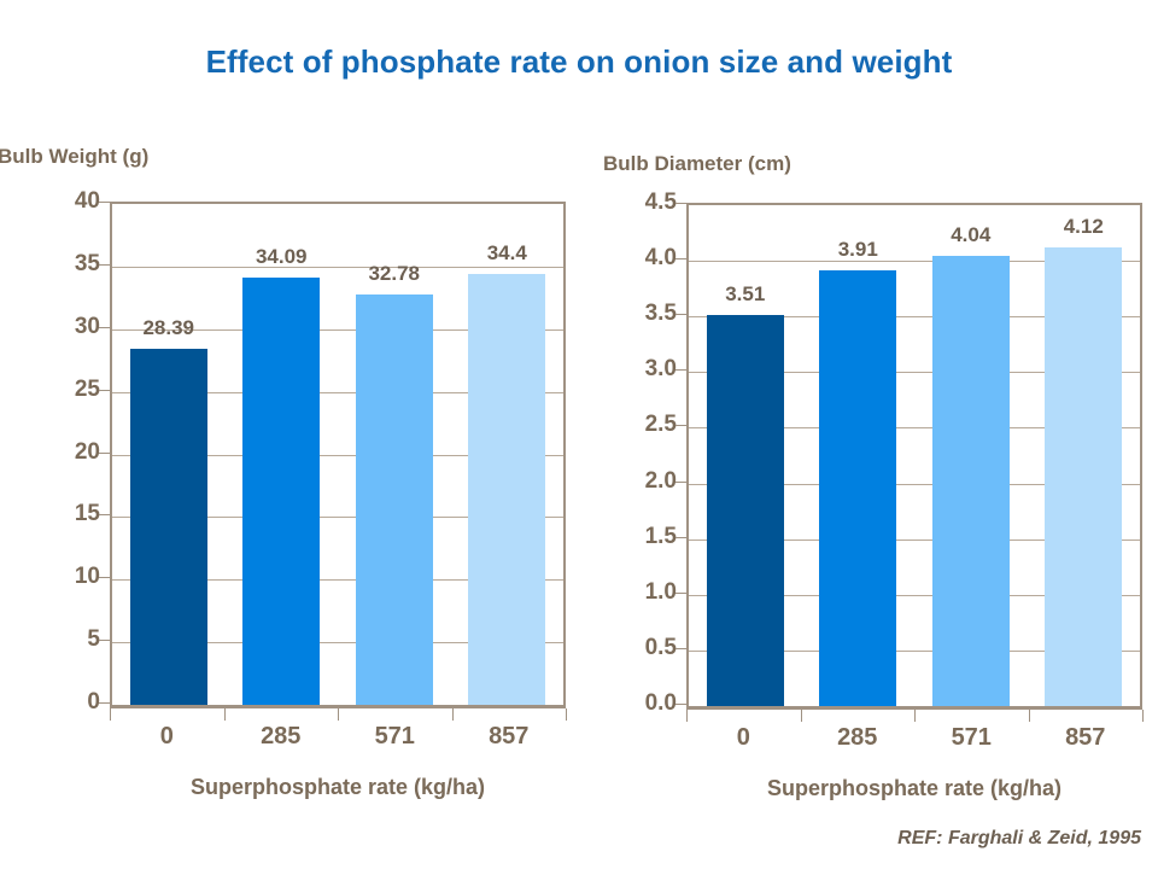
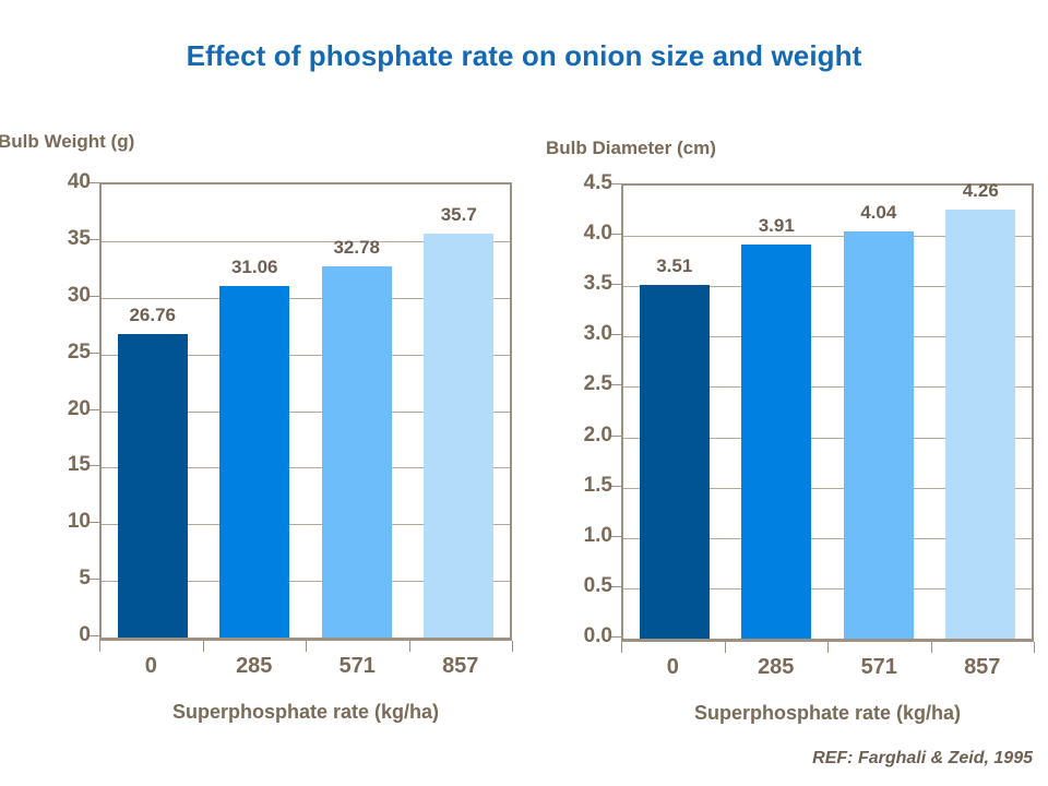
Bulb Weight (g)/0: 28.39 -> 26.76
Bulb Weight (g)/285: 34.09 -> 31.06
Bulb Weight (g)/857: 34.4 -> 35.7
Bulb Diameter (cm)/857: 4.12 -> 4.26
